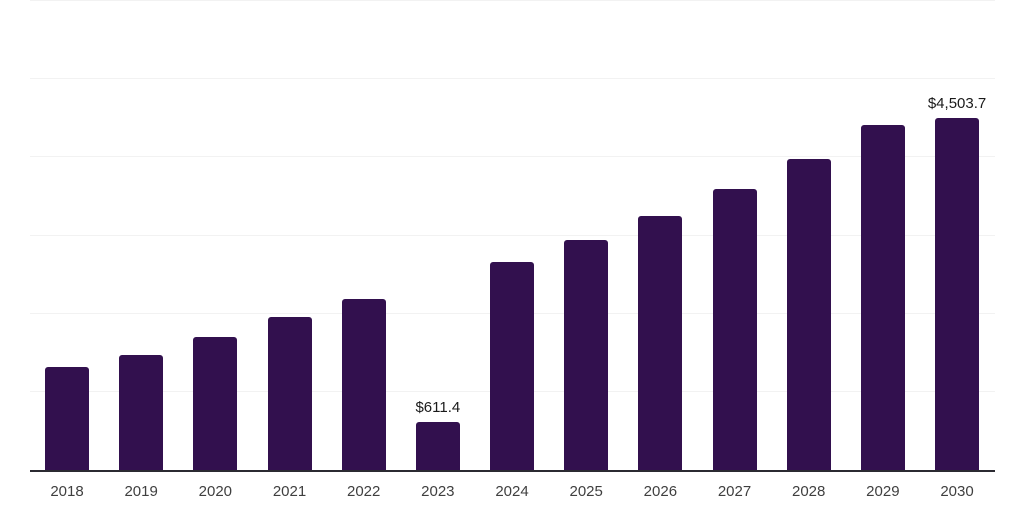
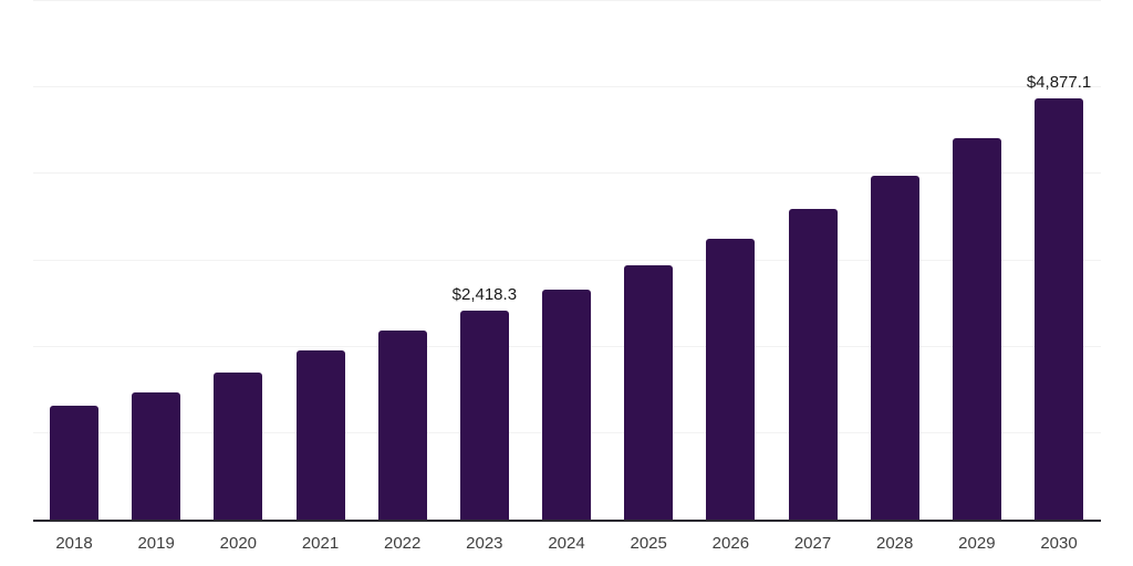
2023: $611.4 -> $2,418.3
2030: $4,503.7 -> $4,877.1
